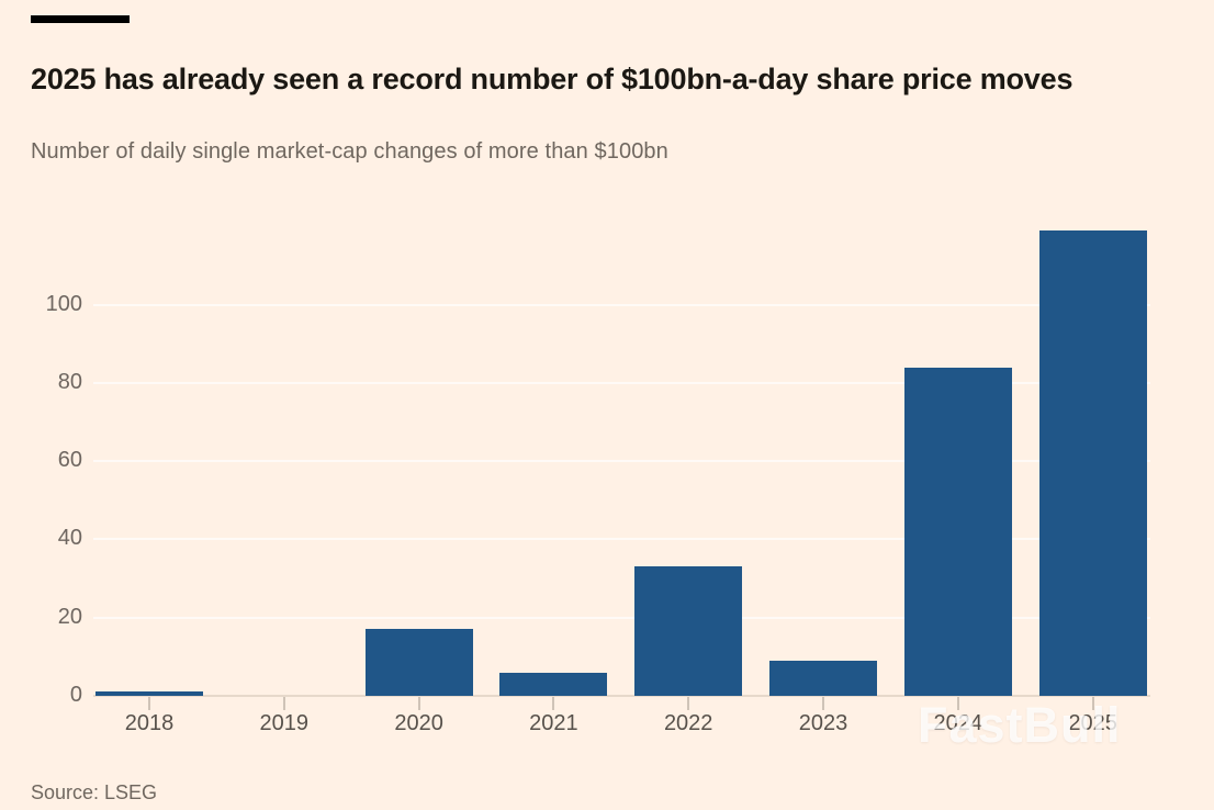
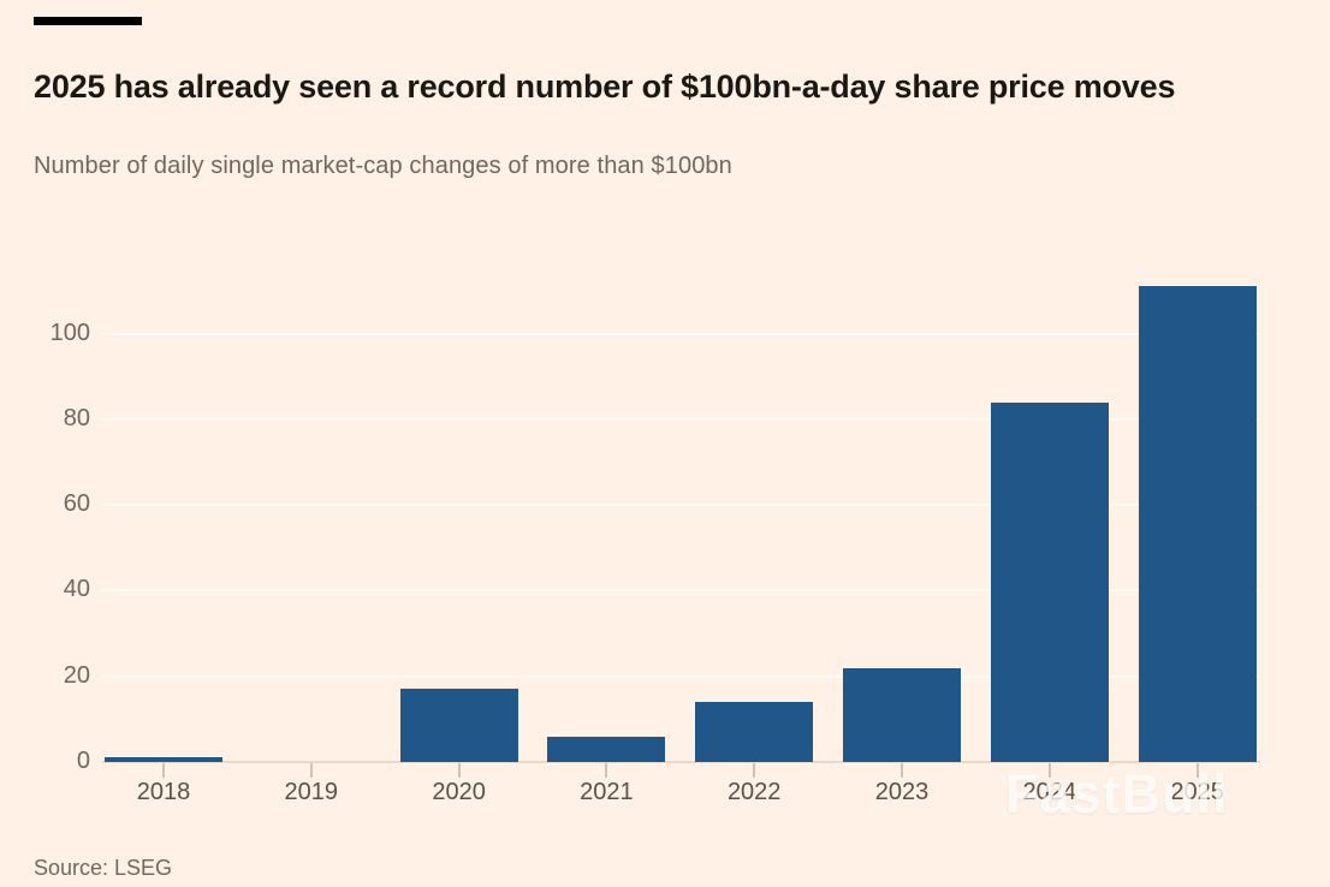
2022: 33 -> 14
2023: 9 -> 22
2025: 119 -> 111
